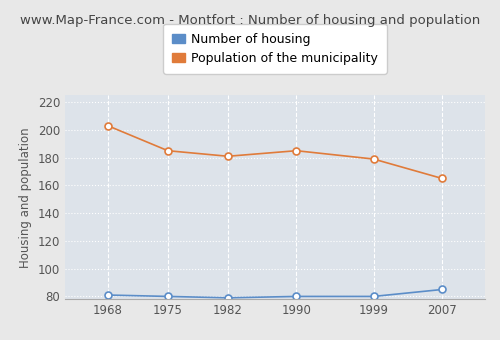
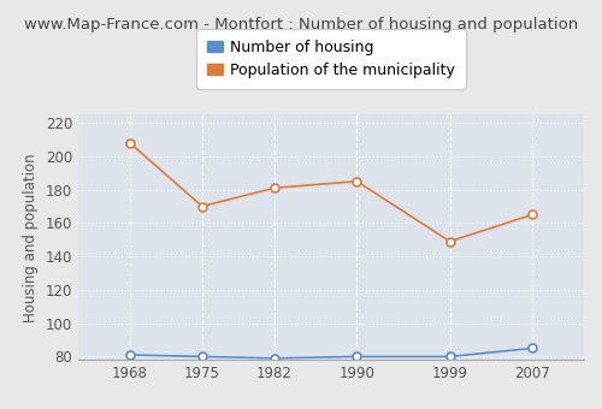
Population of the municipality/1968: 203 -> 208
Population of the municipality/1975: 185 -> 170
Population of the municipality/1999: 179 -> 149
